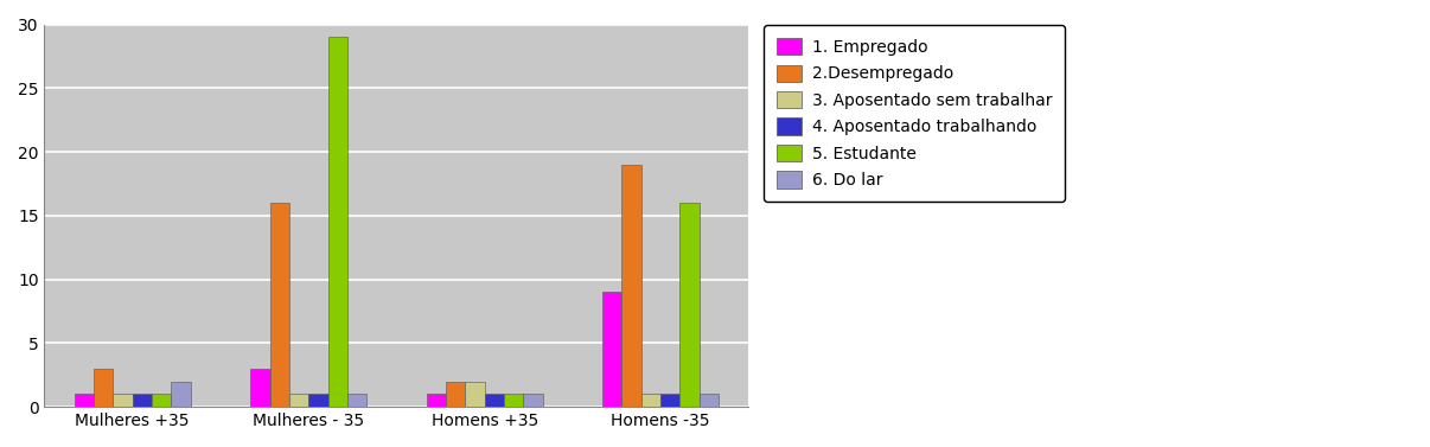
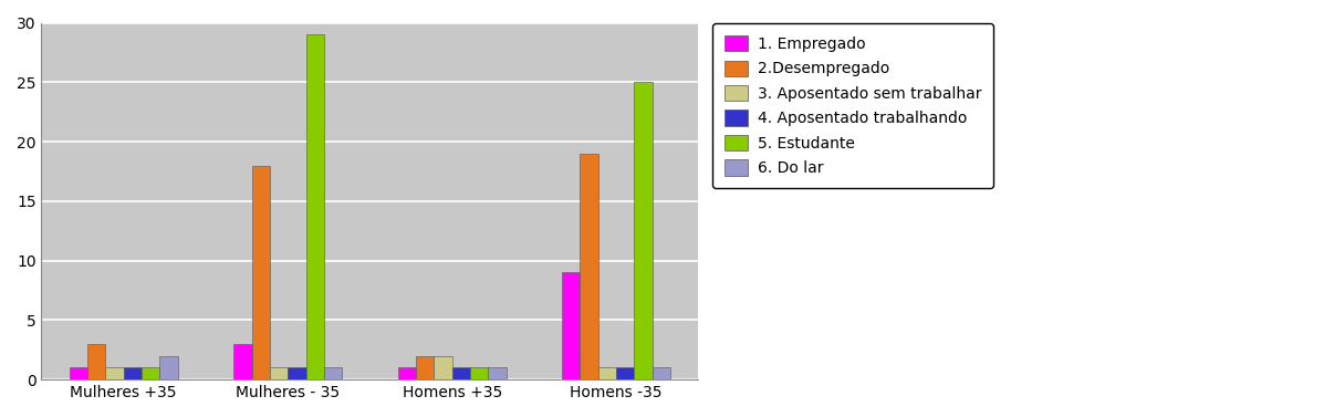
2.Desempregado/Mulheres - 35: 16 -> 18
5. Estudante/Homens -35: 16 -> 25
